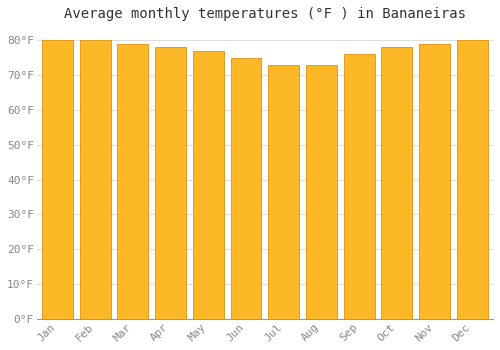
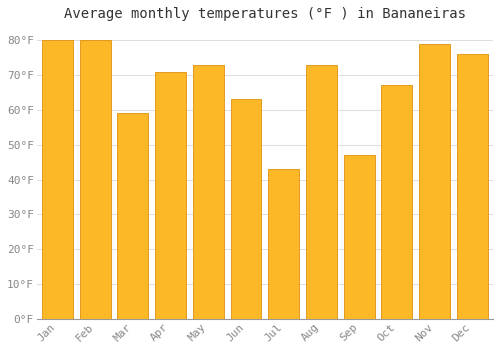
Mar: 79°F -> 59°F
Apr: 78°F -> 71°F
May: 77°F -> 73°F
Jun: 75°F -> 63°F
Jul: 73°F -> 43°F
Sep: 76°F -> 47°F
Oct: 78°F -> 67°F
Dec: 80°F -> 76°F
